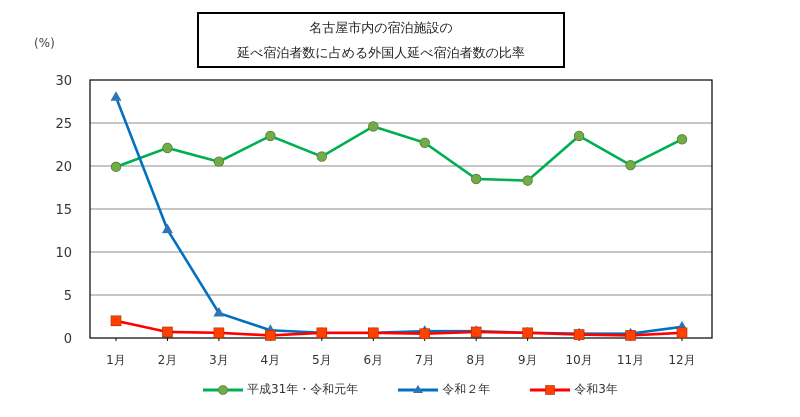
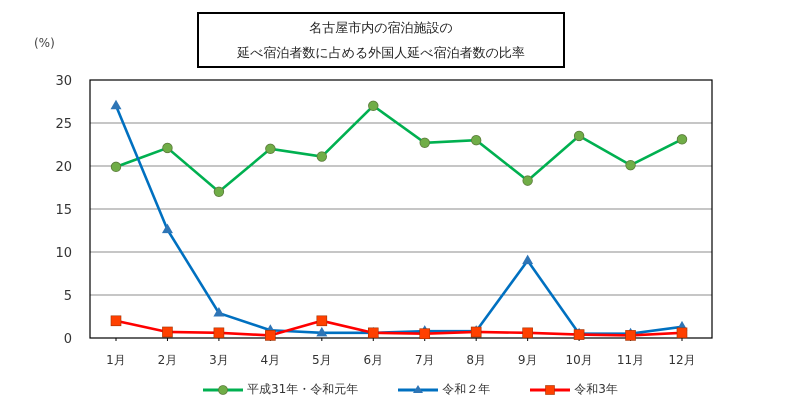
令和２年/1月: 28 -> 27
平成31年・令和元年/3月: 20 -> 17
平成31年・令和元年/4月: 24 -> 22
令和3年/5月: 1 -> 2
平成31年・令和元年/6月: 25 -> 27
平成31年・令和元年/8月: 18 -> 23
令和２年/9月: 1 -> 9
